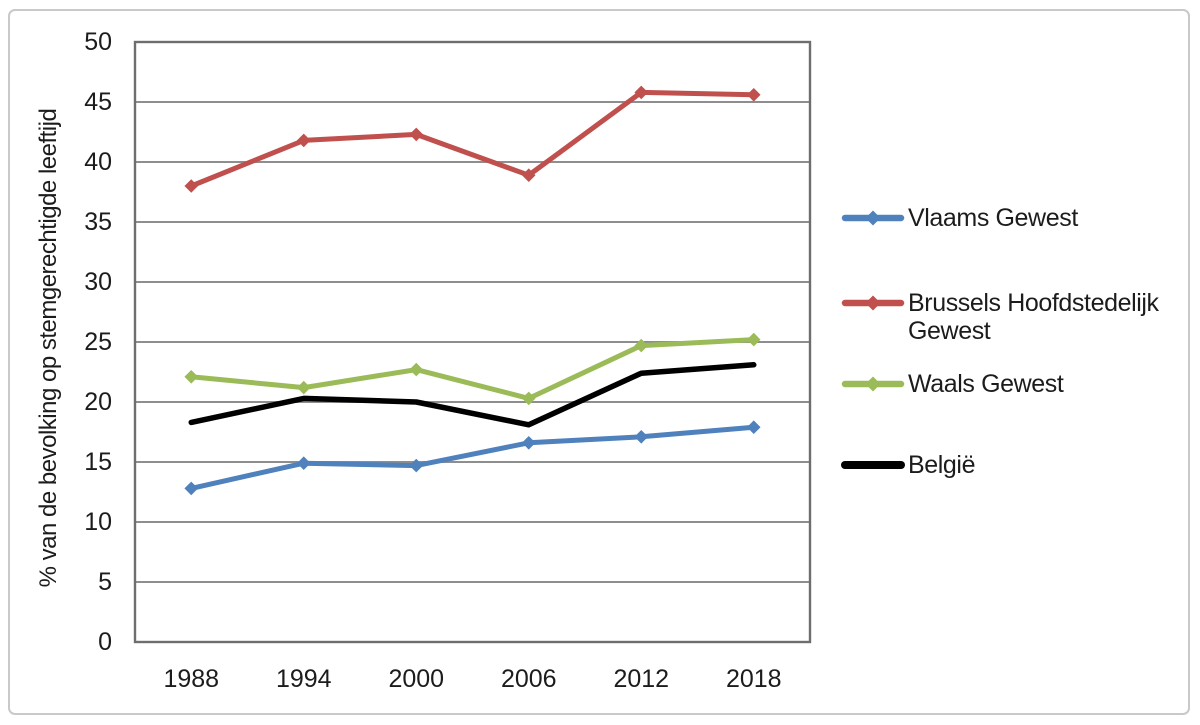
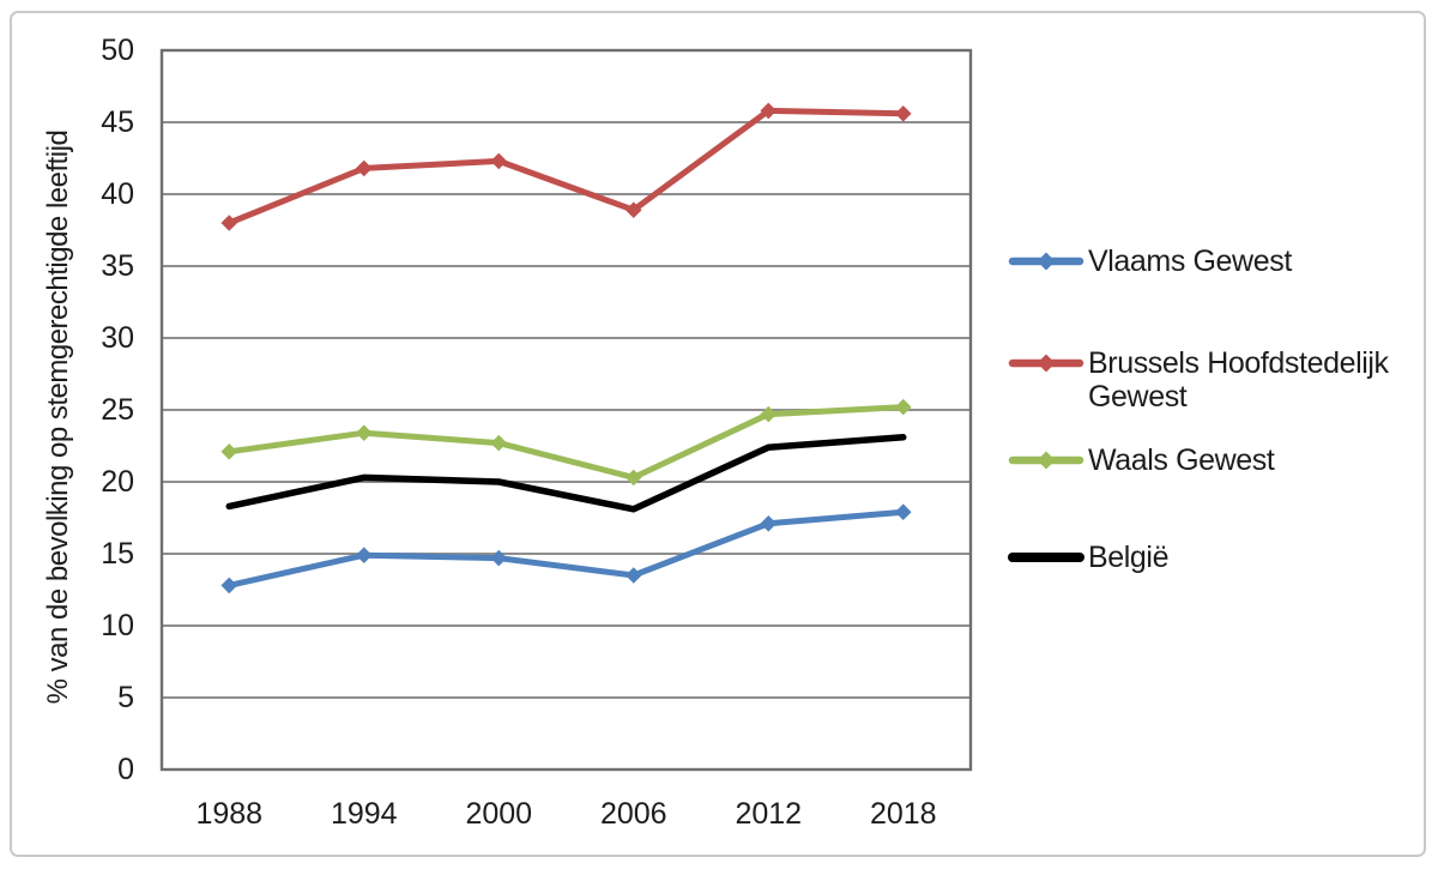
Waals Gewest/1994: 21.2 -> 23.4
Vlaams Gewest/2006: 16.6 -> 13.5
